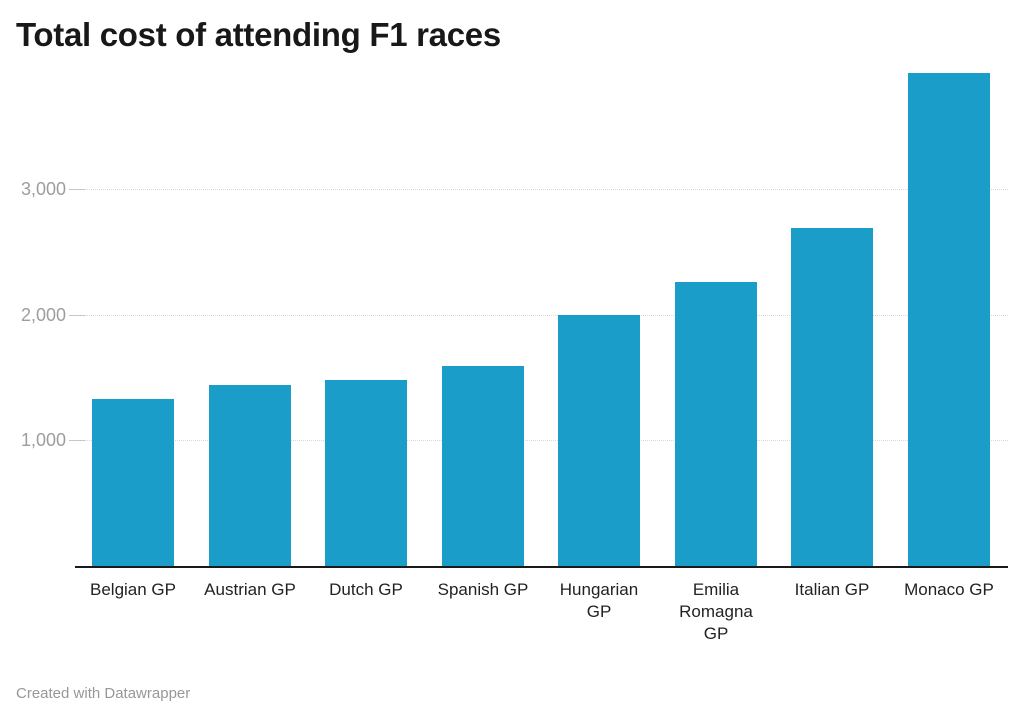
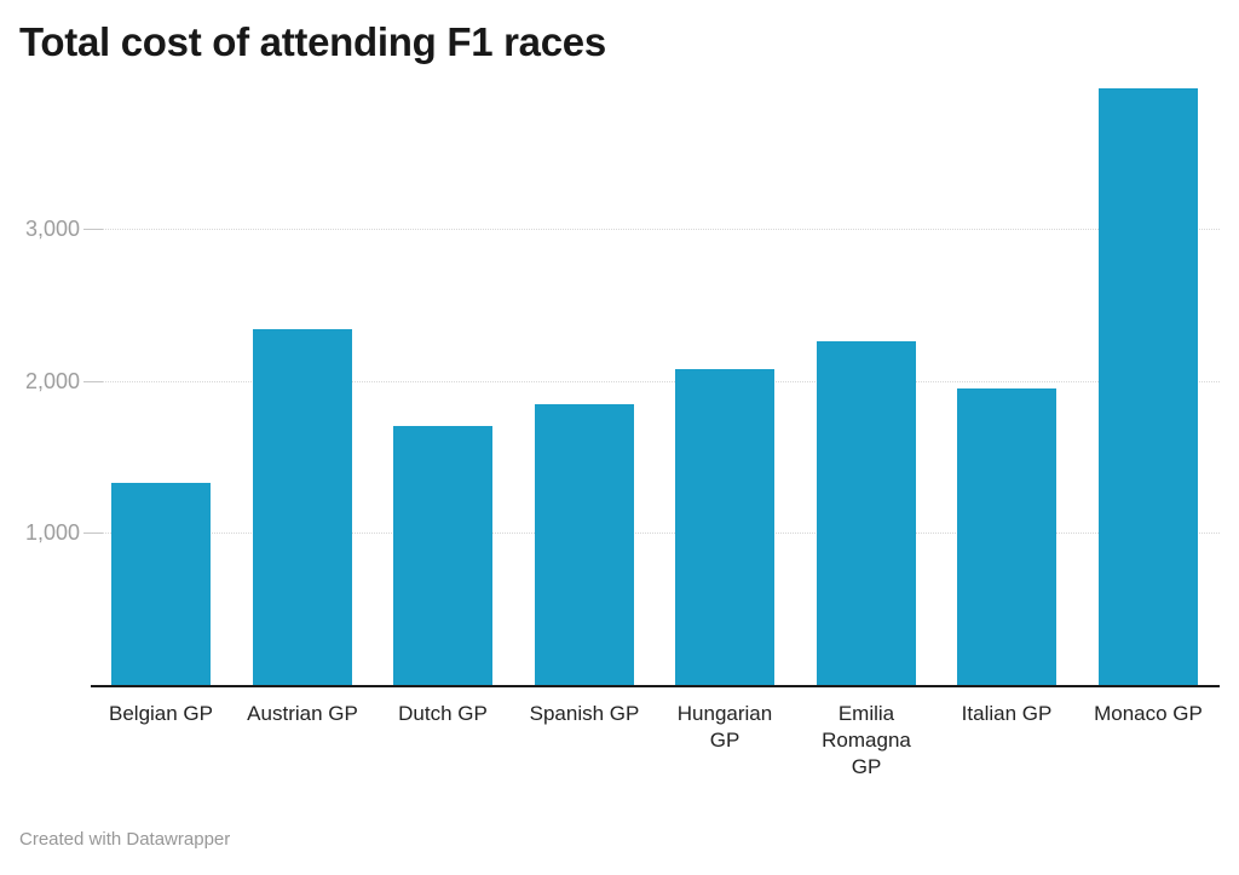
Austrian GP: 1440 -> 2340
Dutch GP: 1480 -> 1700
Spanish GP: 1590 -> 1850
Hungarian GP: 2000 -> 2080
Italian GP: 2690 -> 1950
